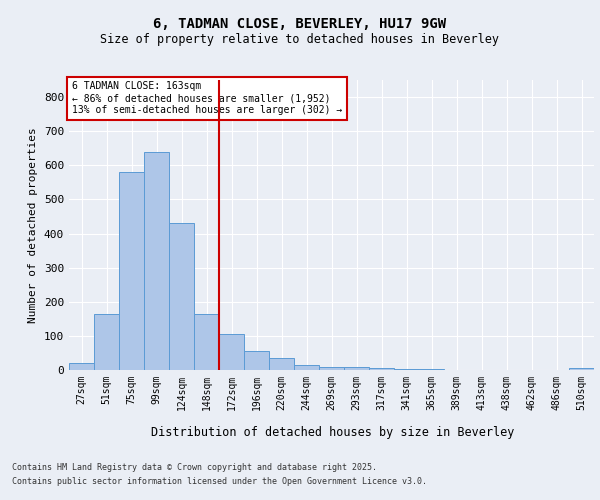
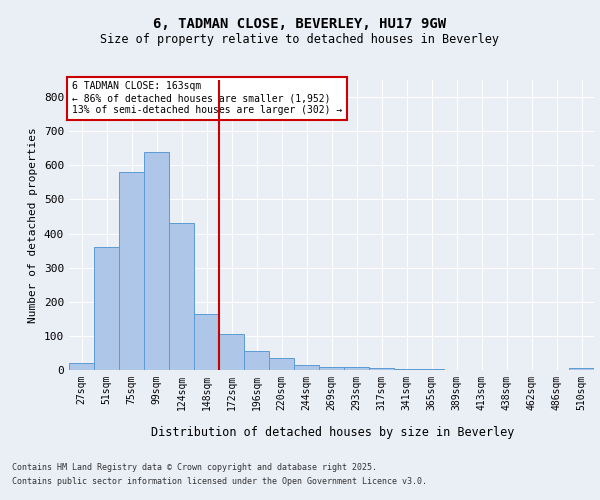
51sqm: 165 -> 360
